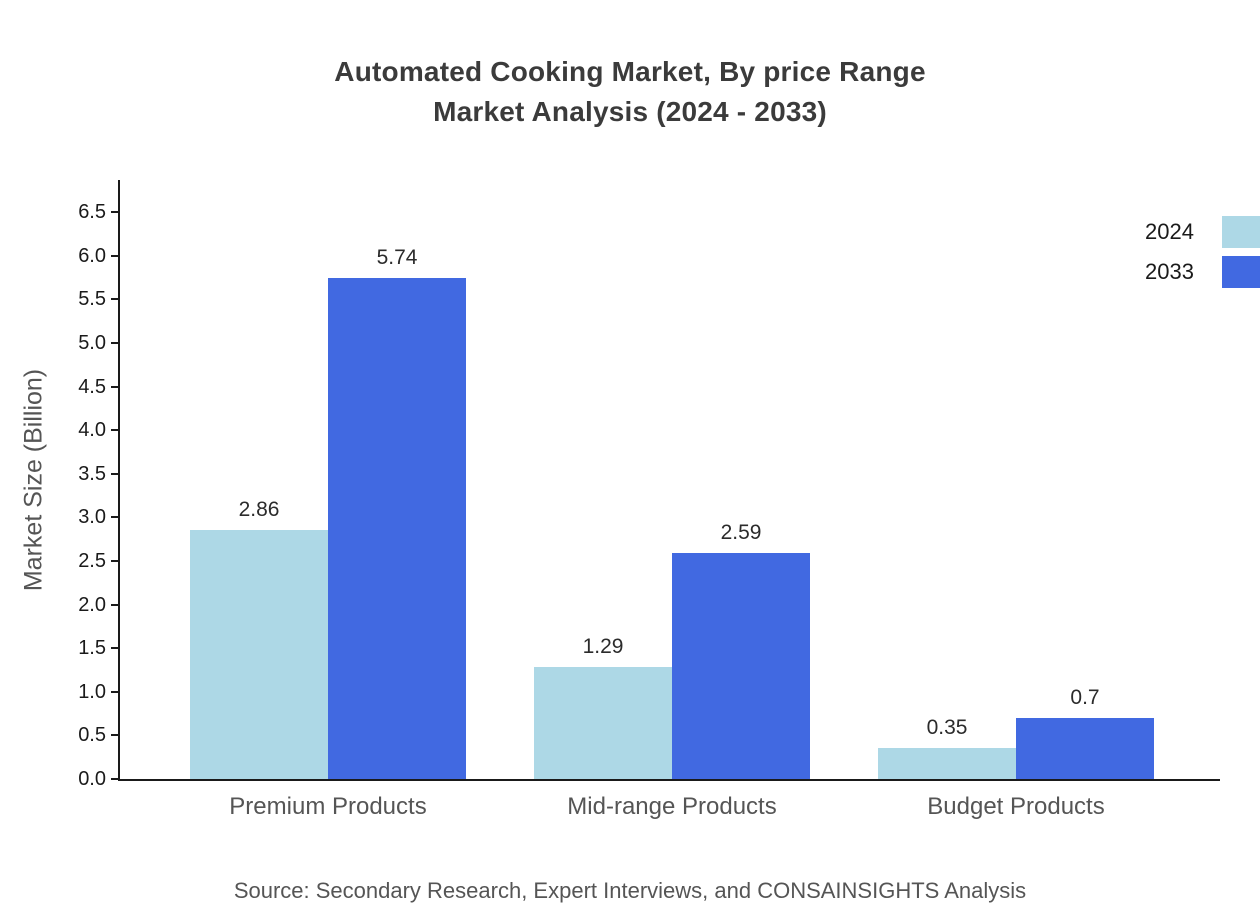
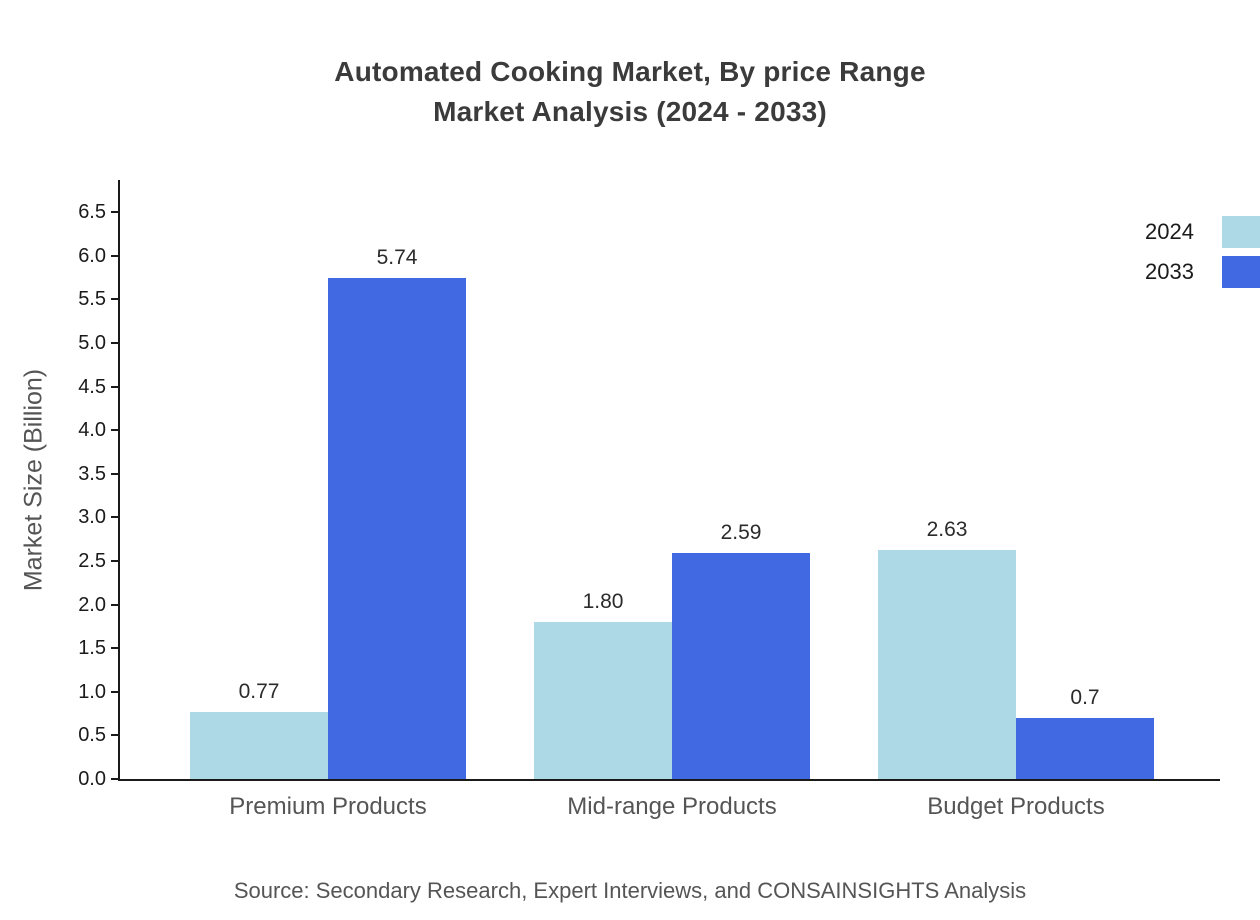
2024/Premium Products: 2.86 -> 0.77
2024/Mid-range Products: 1.29 -> 1.80
2024/Budget Products: 0.35 -> 2.63
